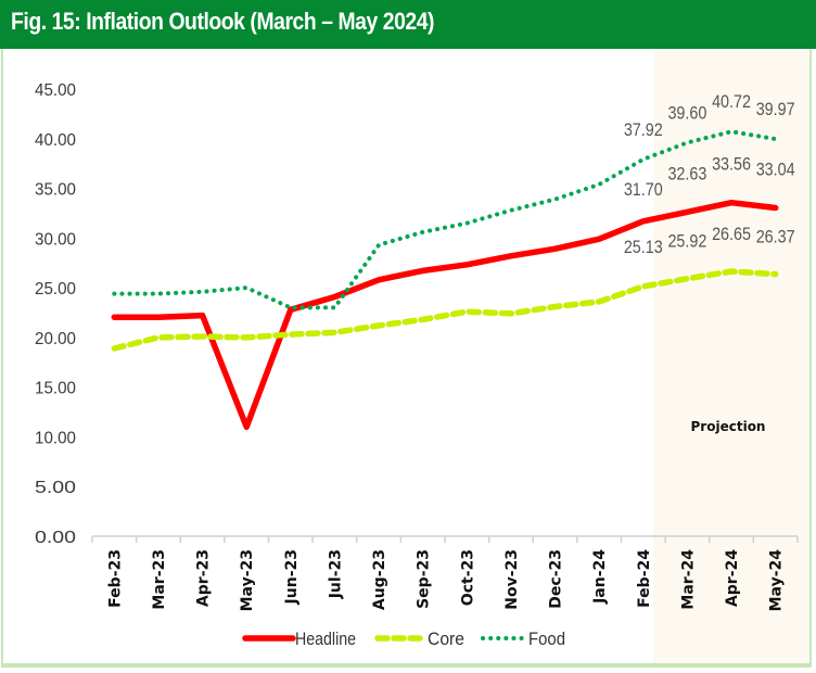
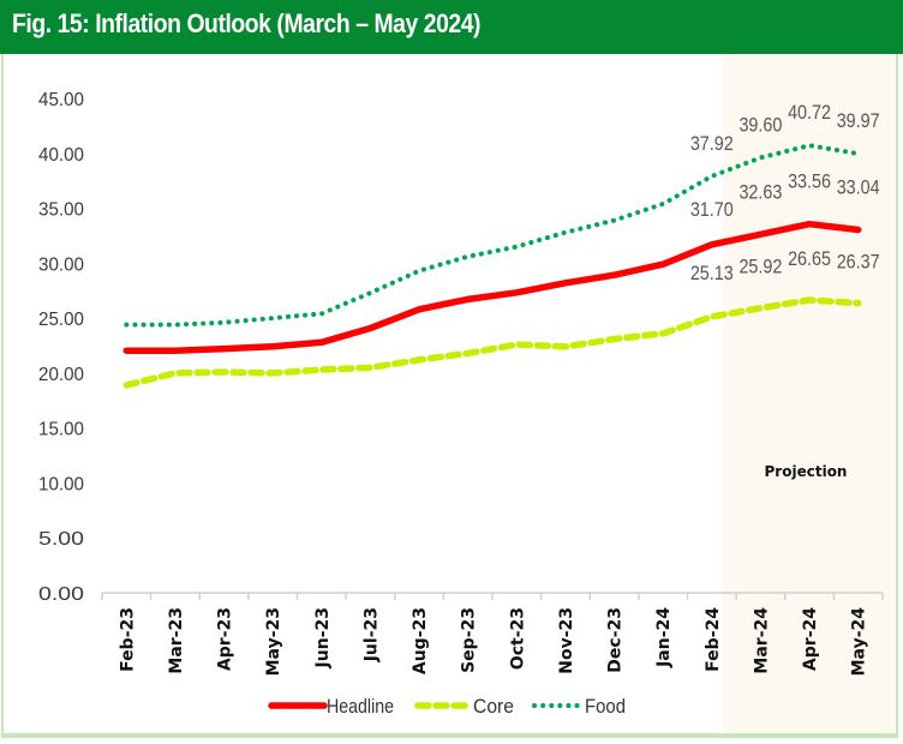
Headline/May-23: 11 -> 22
Food/Jun-23: 23 -> 25
Food/Jul-23: 23 -> 27
